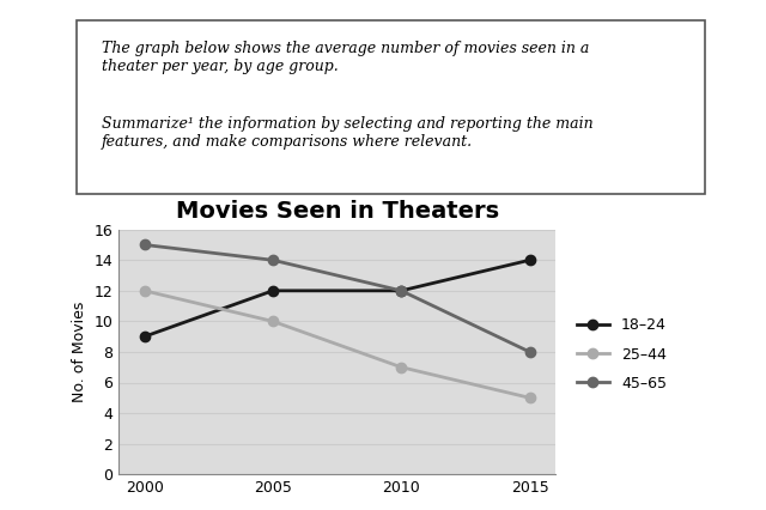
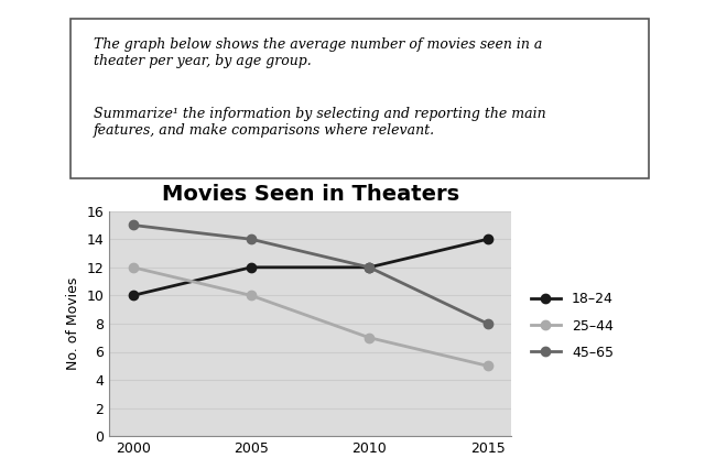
18–24/2000: 9 -> 10
